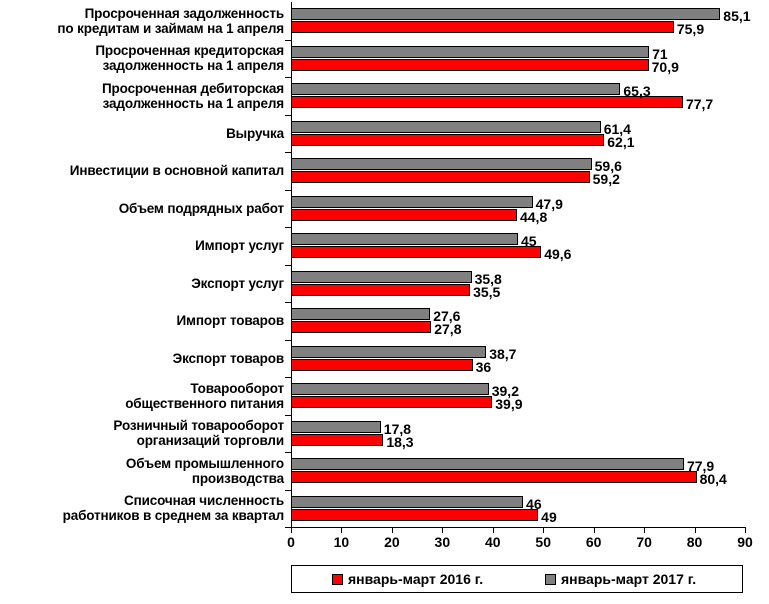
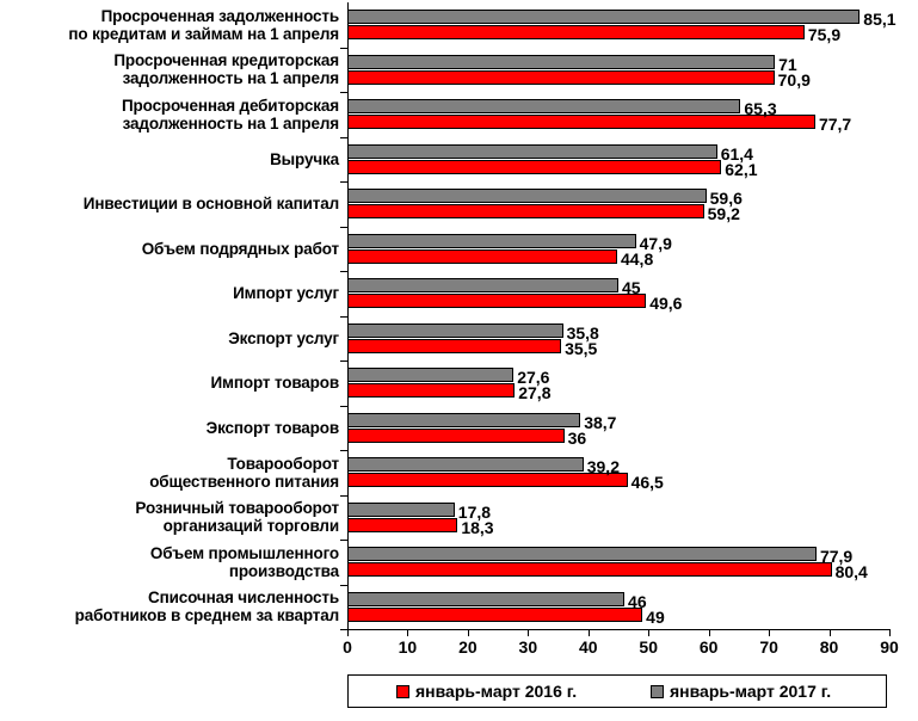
январь-март 2016 г./Товарооборот общественного питания: 39,9 -> 46,5
